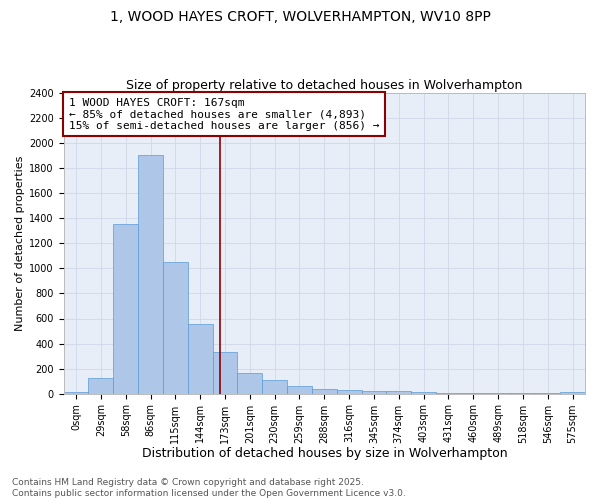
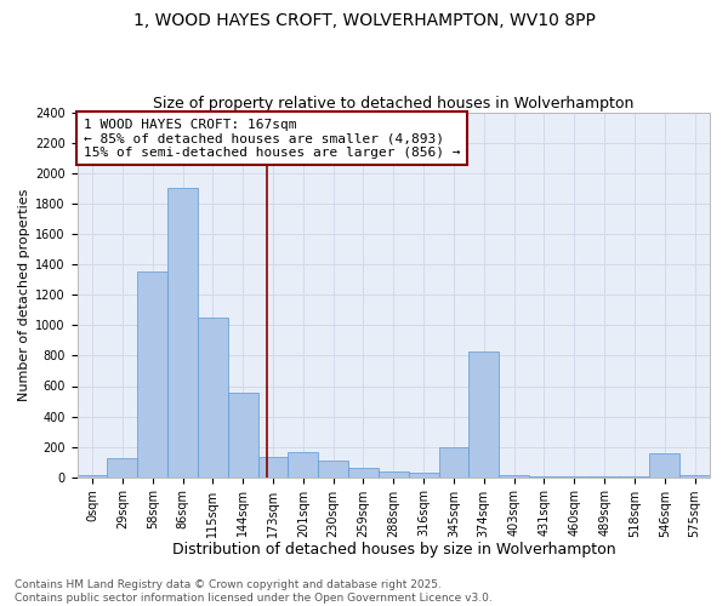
173sqm: 340 -> 130
345sqm: 20 -> 200
374sqm: 20 -> 830
546sqm: 0 -> 160
